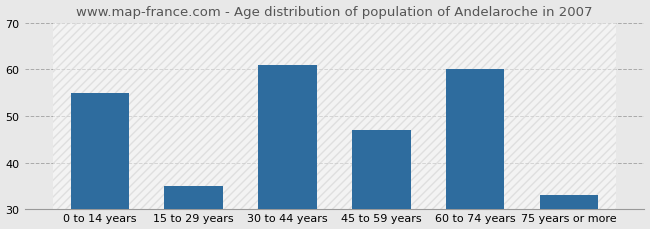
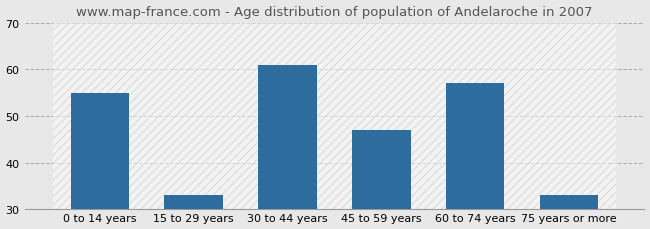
15 to 29 years: 35 -> 33
60 to 74 years: 60 -> 57
